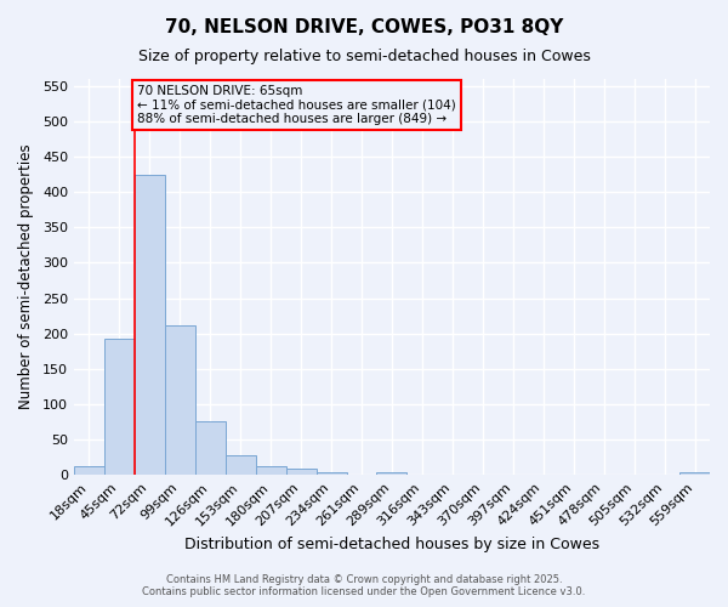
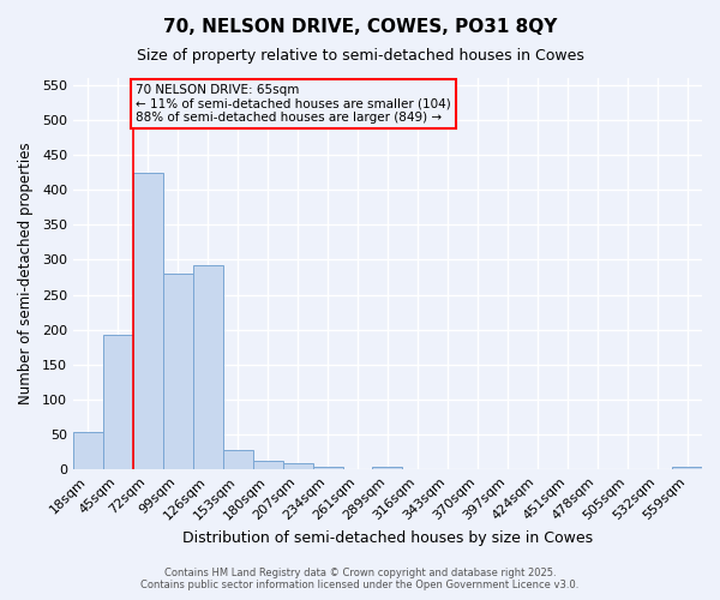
18sqm: 13 -> 54
99sqm: 211 -> 280
126sqm: 76 -> 292
